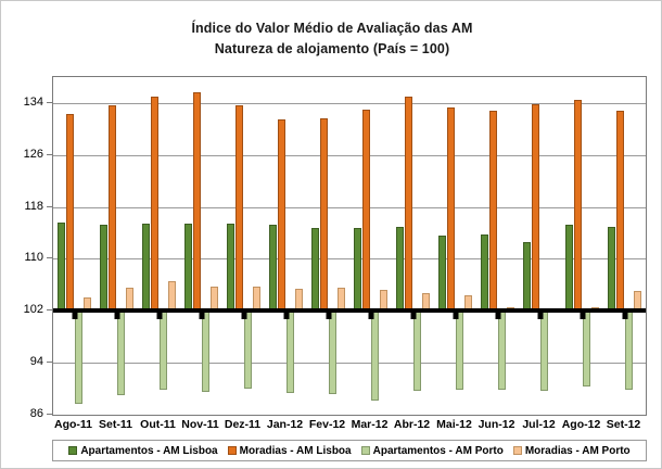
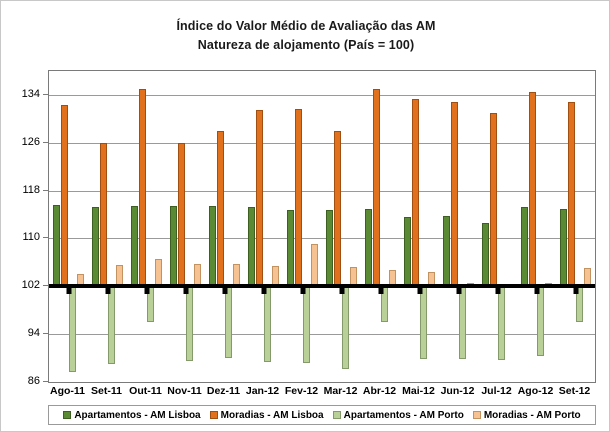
Moradias - AM Lisboa/Set-11: 134 -> 126
Apartamentos - AM Porto/Out-11: 90 -> 96
Moradias - AM Lisboa/Nov-11: 136 -> 126
Moradias - AM Lisboa/Dez-11: 134 -> 128
Moradias - AM Porto/Fev-12: 106 -> 109
Moradias - AM Lisboa/Mar-12: 133 -> 128
Apartamentos - AM Porto/Abr-12: 90 -> 96
Moradias - AM Lisboa/Jul-12: 134 -> 131
Apartamentos - AM Porto/Set-12: 90 -> 96
